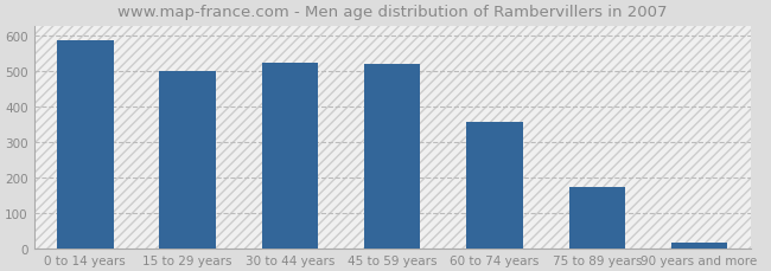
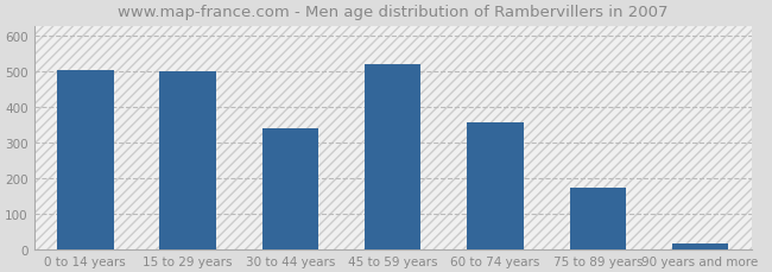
0 to 14 years: 588 -> 505
30 to 44 years: 526 -> 340
